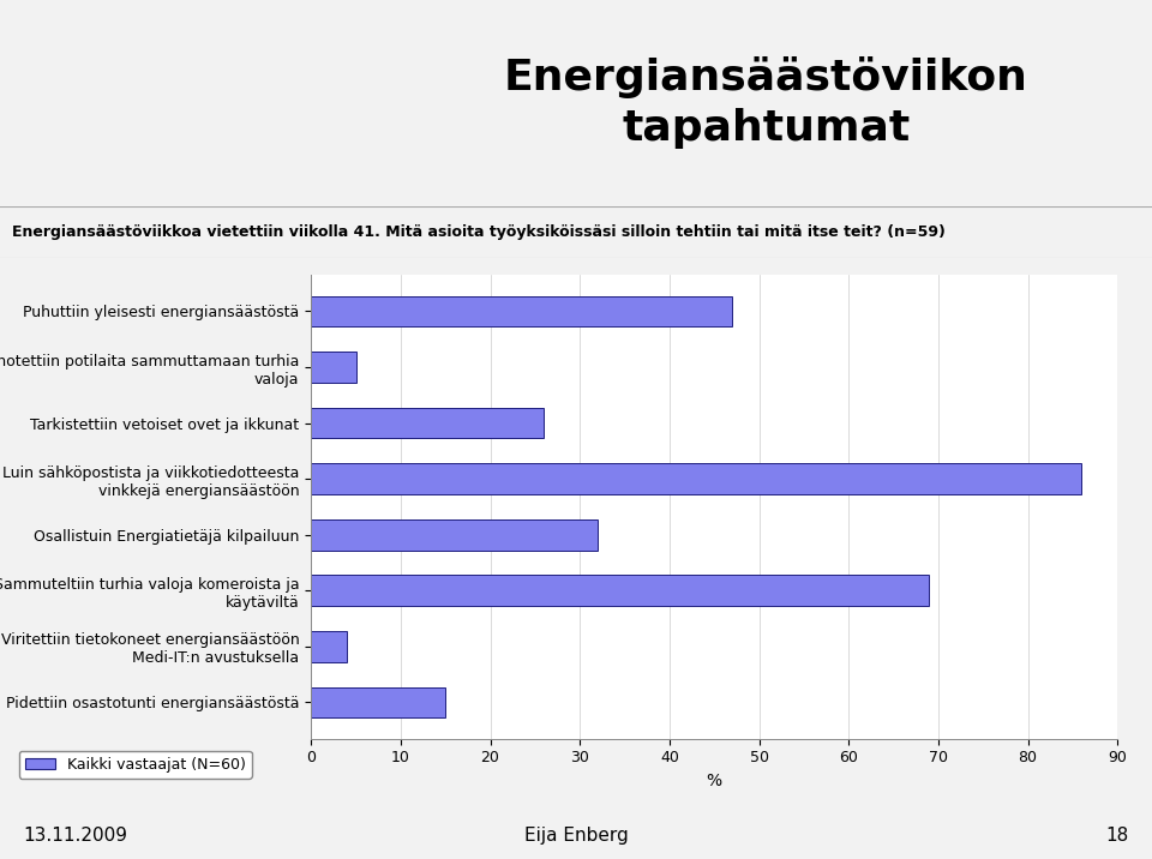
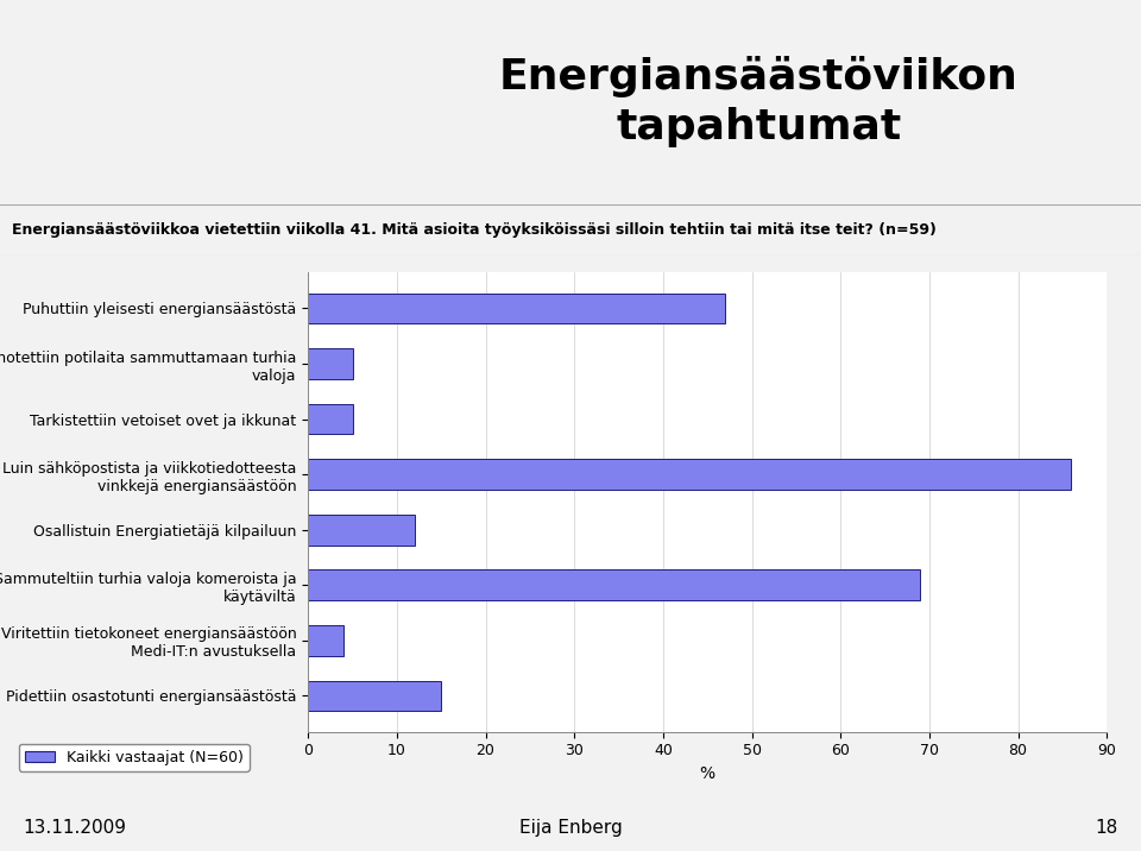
Tarkistettiin vetoiset ovet ja ikkunat: 26 -> 5
Osallistuin Energiatietäjä kilpailuun: 32 -> 12
